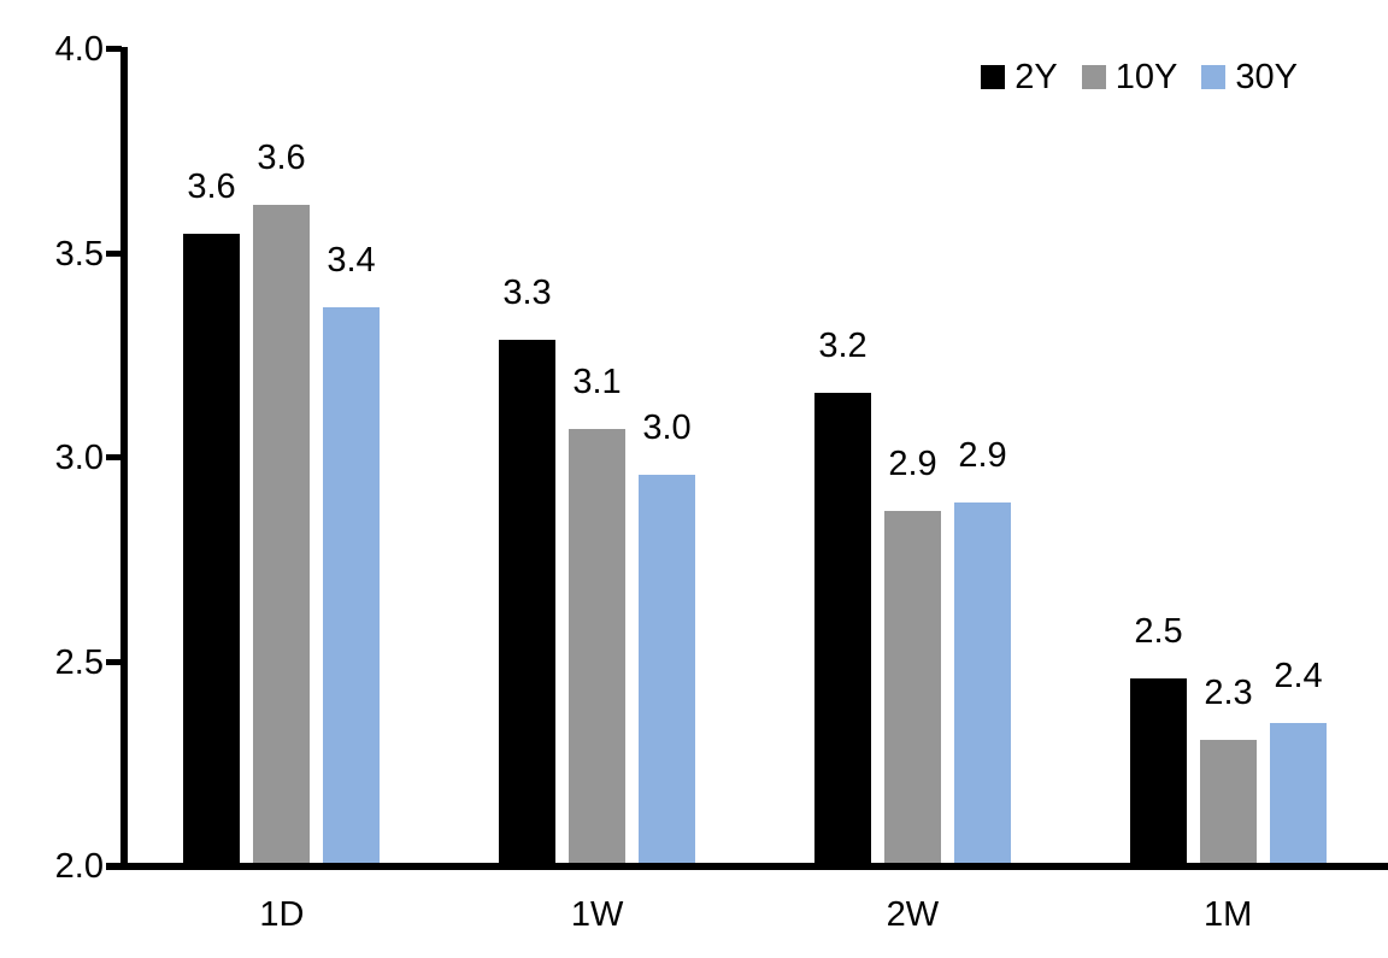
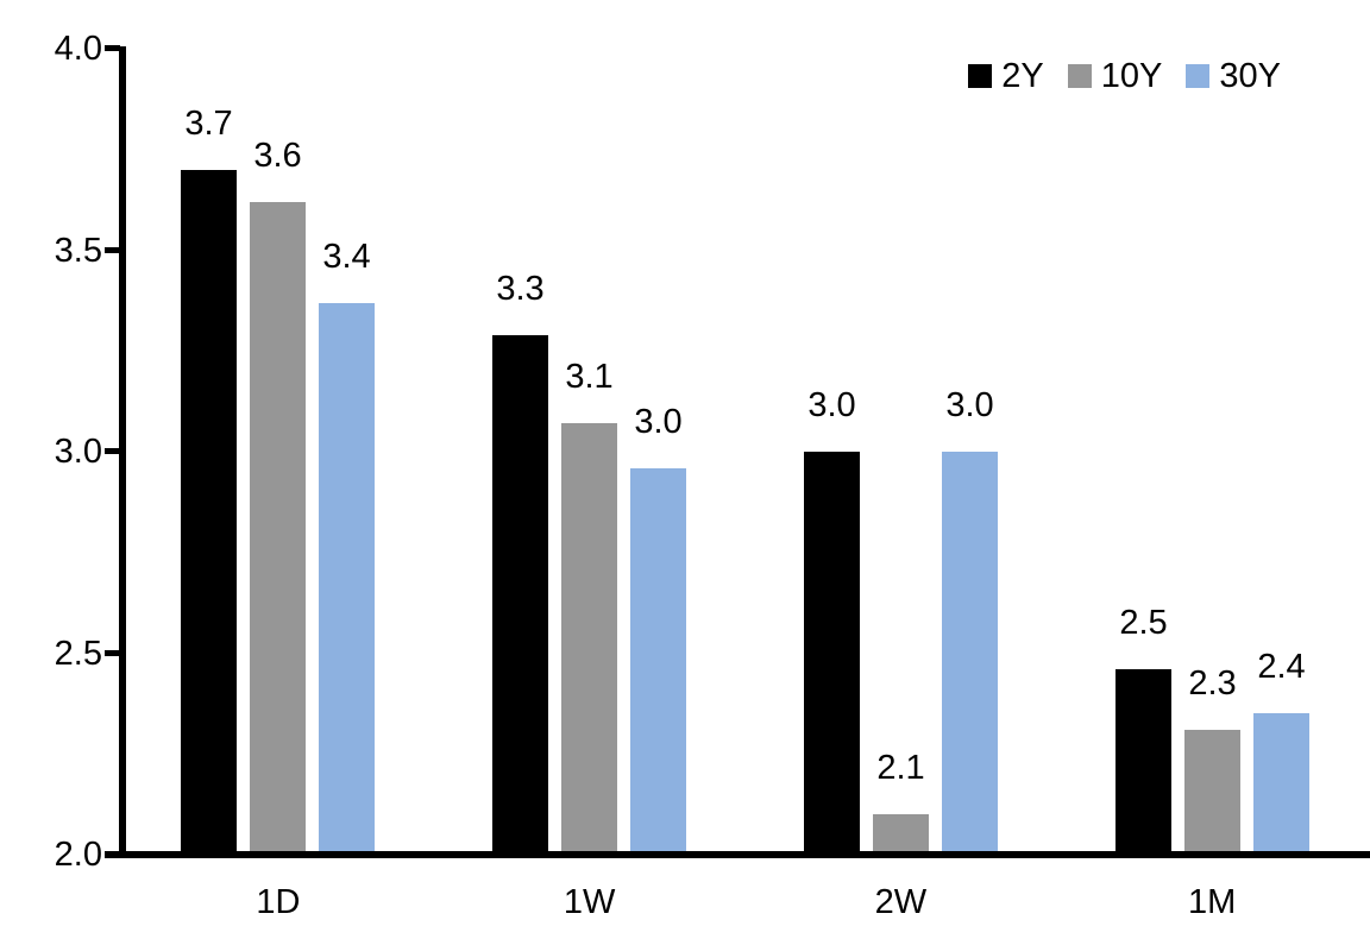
2Y/1D: 3.6 -> 3.7
2Y/2W: 3.2 -> 3.0
10Y/2W: 2.9 -> 2.1
30Y/2W: 2.9 -> 3.0
